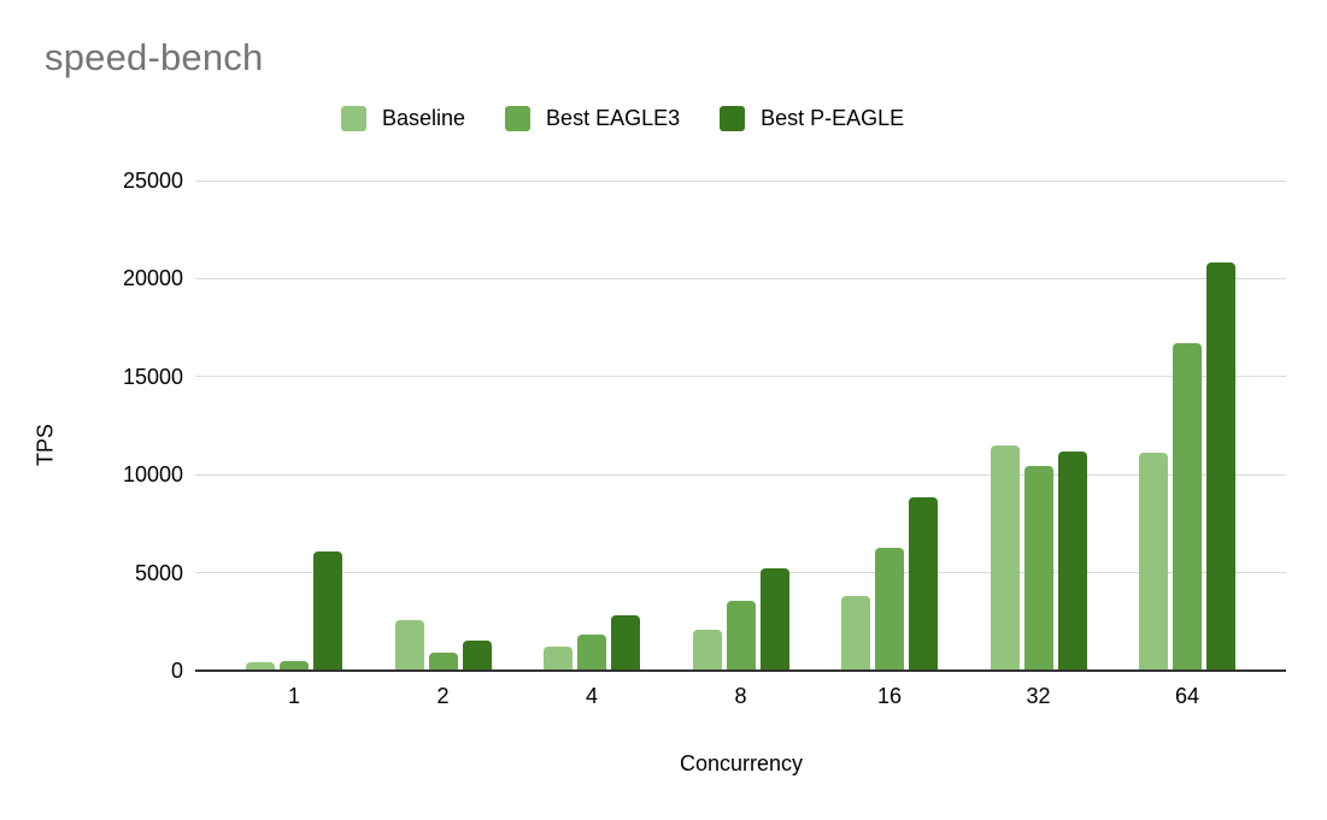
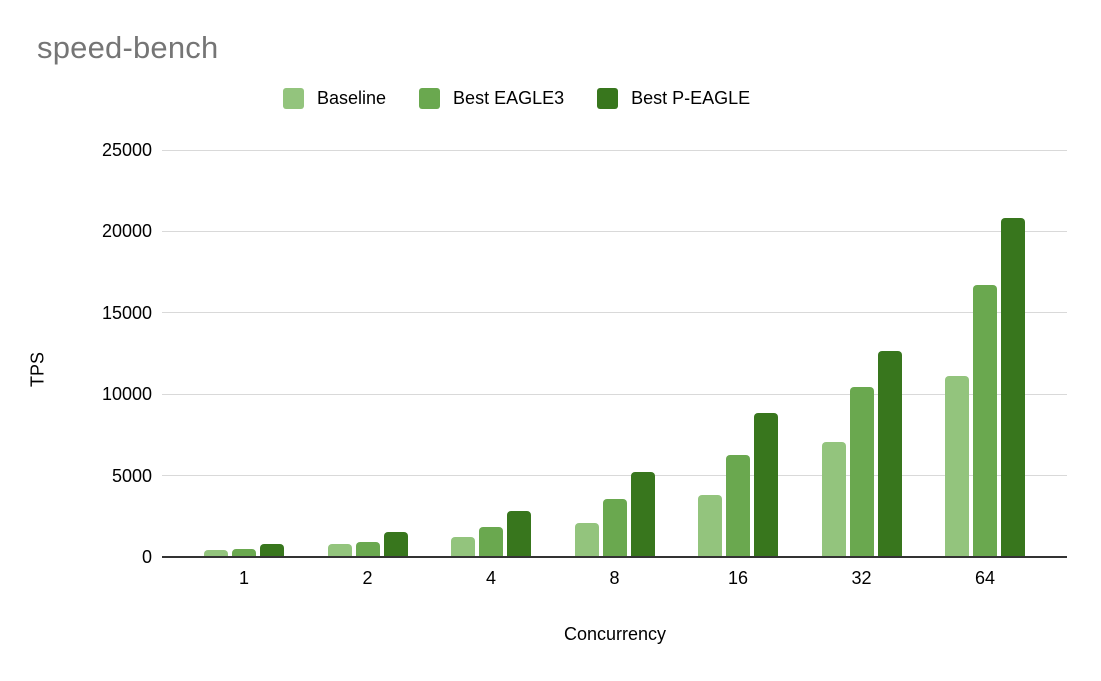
Best P-EAGLE/1: 6100 -> 800
Baseline/2: 2600 -> 800
Baseline/32: 11500 -> 7000
Best P-EAGLE/32: 11200 -> 12600
